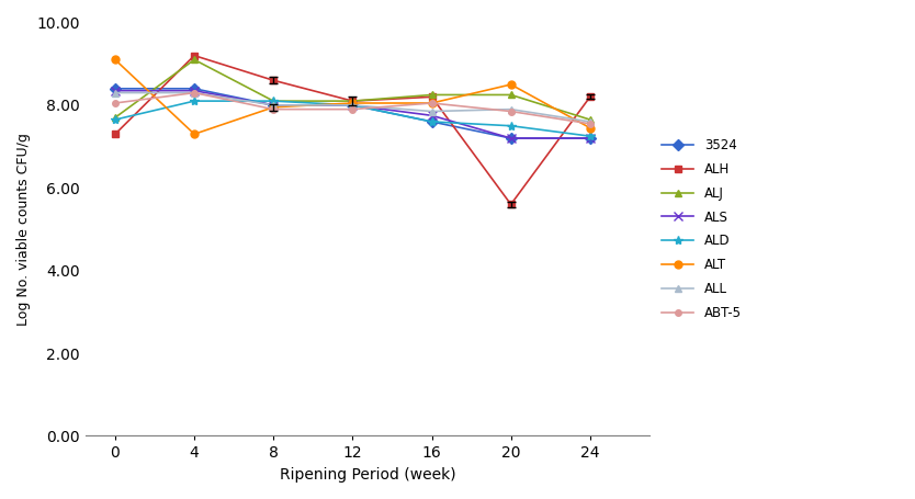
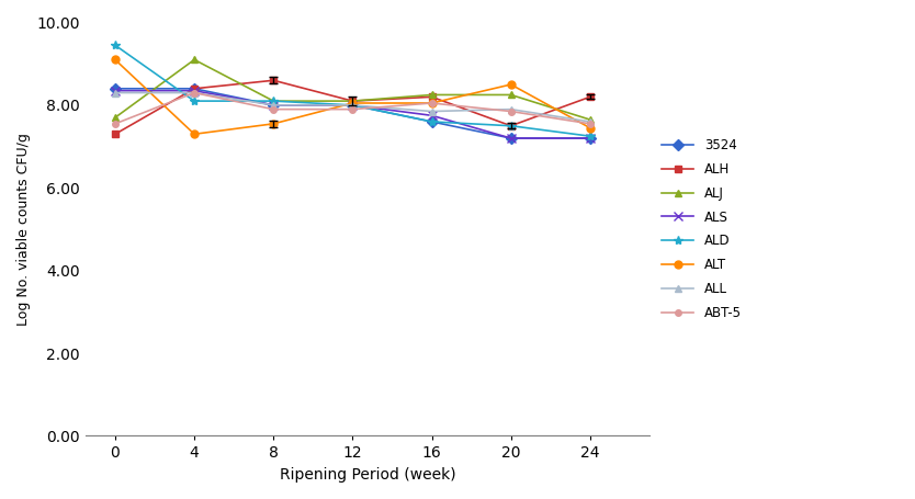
ALD/0: 7.65 -> 9.45
ABT-5/0: 8.05 -> 7.55
ALH/4: 9.2 -> 8.4
ALT/8: 7.95 -> 7.55
ALH/20: 5.6 -> 7.5
